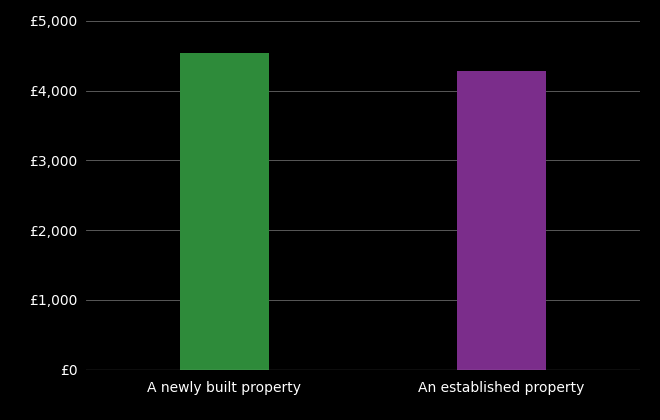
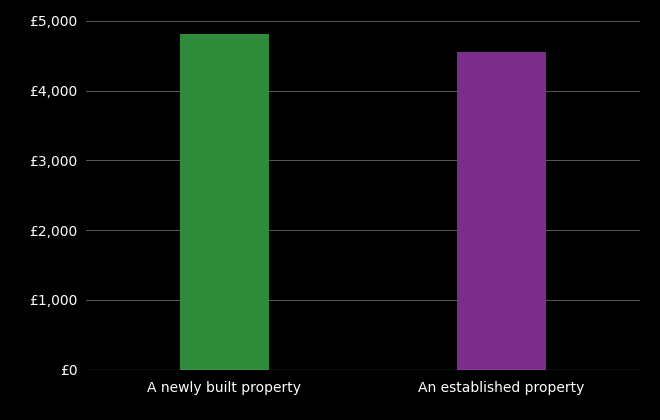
A newly built property: £4,540 -> £4,820
An established property: £4,280 -> £4,560
